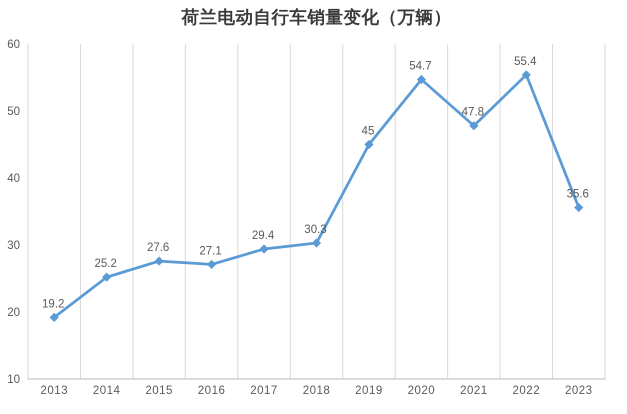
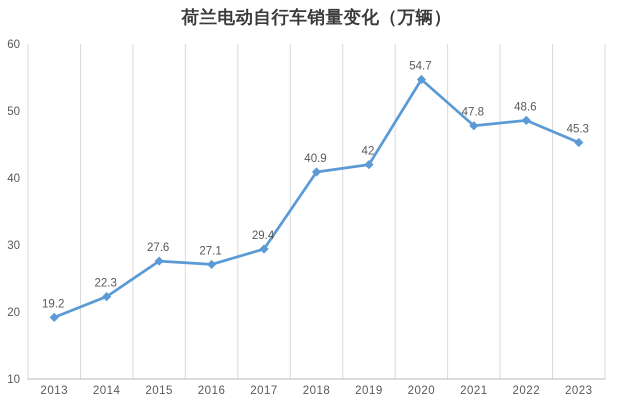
2014: 25.2 -> 22.3
2018: 30.3 -> 40.9
2019: 45 -> 42
2022: 55.4 -> 48.6
2023: 35.6 -> 45.3
